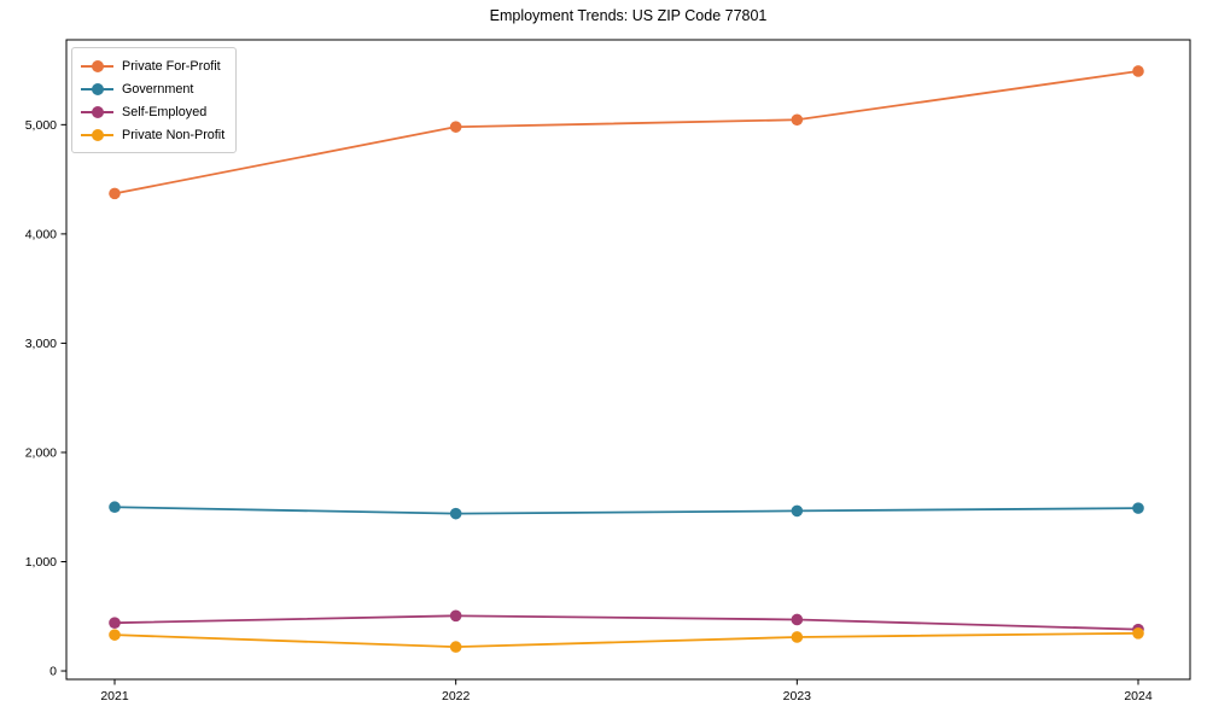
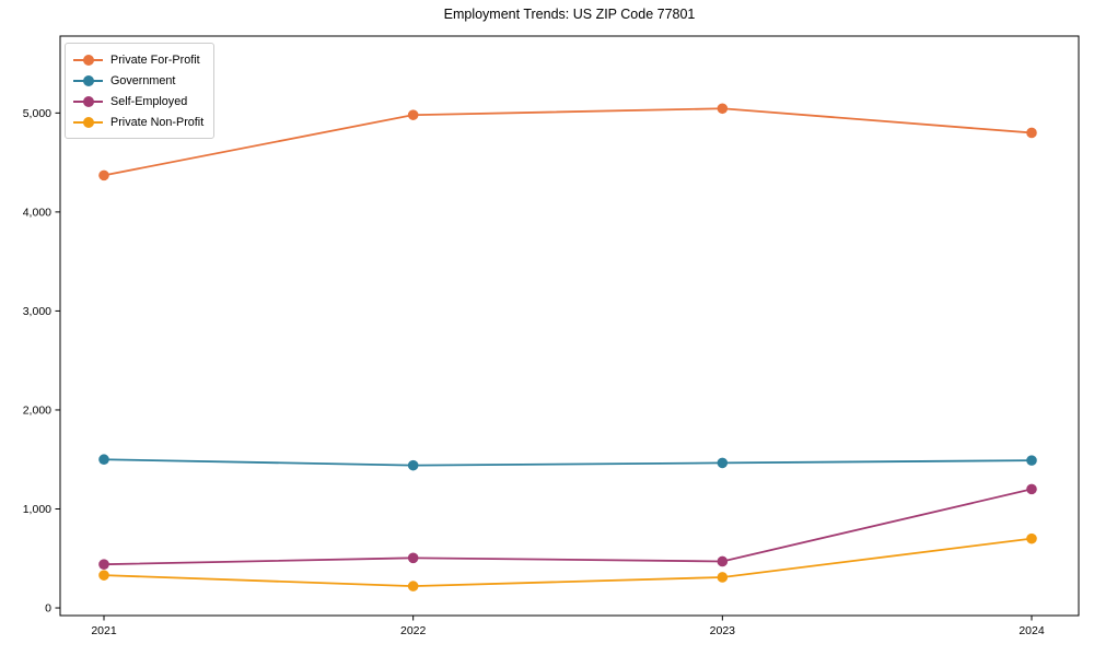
Private For-Profit/2024: 5500 -> 4800
Self-Employed/2024: 400 -> 1200
Private Non-Profit/2024: 300 -> 700
